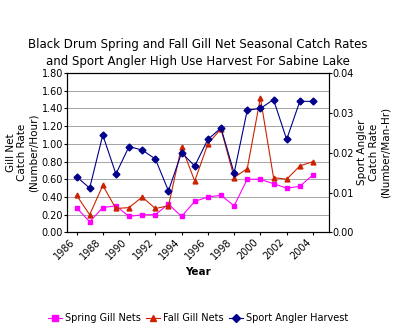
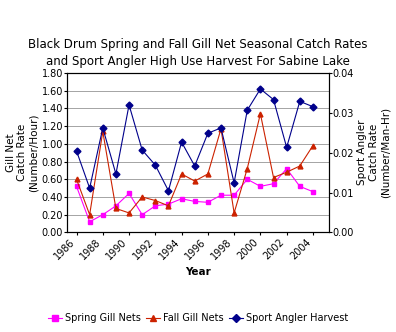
Spring Gill Nets/1986: 0.28 -> 0.52
Fall Gill Nets/1986: 0.42 -> 0.60
Sport Angler Harvest/1986: 0.63 -> 0.92
Spring Gill Nets/1988: 0.28 -> 0.20
Fall Gill Nets/1988: 0.53 -> 1.14
Sport Angler Harvest/1988: 1.10 -> 1.18
Spring Gill Nets/1990: 0.18 -> 0.44
Fall Gill Nets/1990: 0.28 -> 0.22
Sport Angler Harvest/1990: 0.97 -> 1.44
Spring Gill Nets/1992: 0.20 -> 0.30
Fall Gill Nets/1992: 0.27 -> 0.36
Sport Angler Harvest/1992: 0.83 -> 0.76
Spring Gill Nets/1994: 0.18 -> 0.38
Fall Gill Nets/1994: 0.97 -> 0.66
Sport Angler Harvest/1994: 0.90 -> 1.02
Spring Gill Nets/1996: 0.40 -> 0.34
Fall Gill Nets/1996: 1.00 -> 0.66
Sport Angler Harvest/1996: 1.05 -> 1.12
Spring Gill Nets/1998: 0.30 -> 0.42
Fall Gill Nets/1998: 0.62 -> 0.22
Sport Angler Harvest/1998: 0.67 -> 0.56
Spring Gill Nets/2000: 0.60 -> 0.52
Fall Gill Nets/2000: 1.52 -> 1.34
Sport Angler Harvest/2000: 1.40 -> 1.62
Spring Gill Nets/2002: 0.50 -> 0.72
Fall Gill Nets/2002: 0.60 -> 0.68
Sport Angler Harvest/2002: 1.05 -> 0.96
Spring Gill Nets/2004: 0.65 -> 0.46
Fall Gill Nets/2004: 0.80 -> 0.98
Sport Angler Harvest/2004: 1.48 -> 1.42
